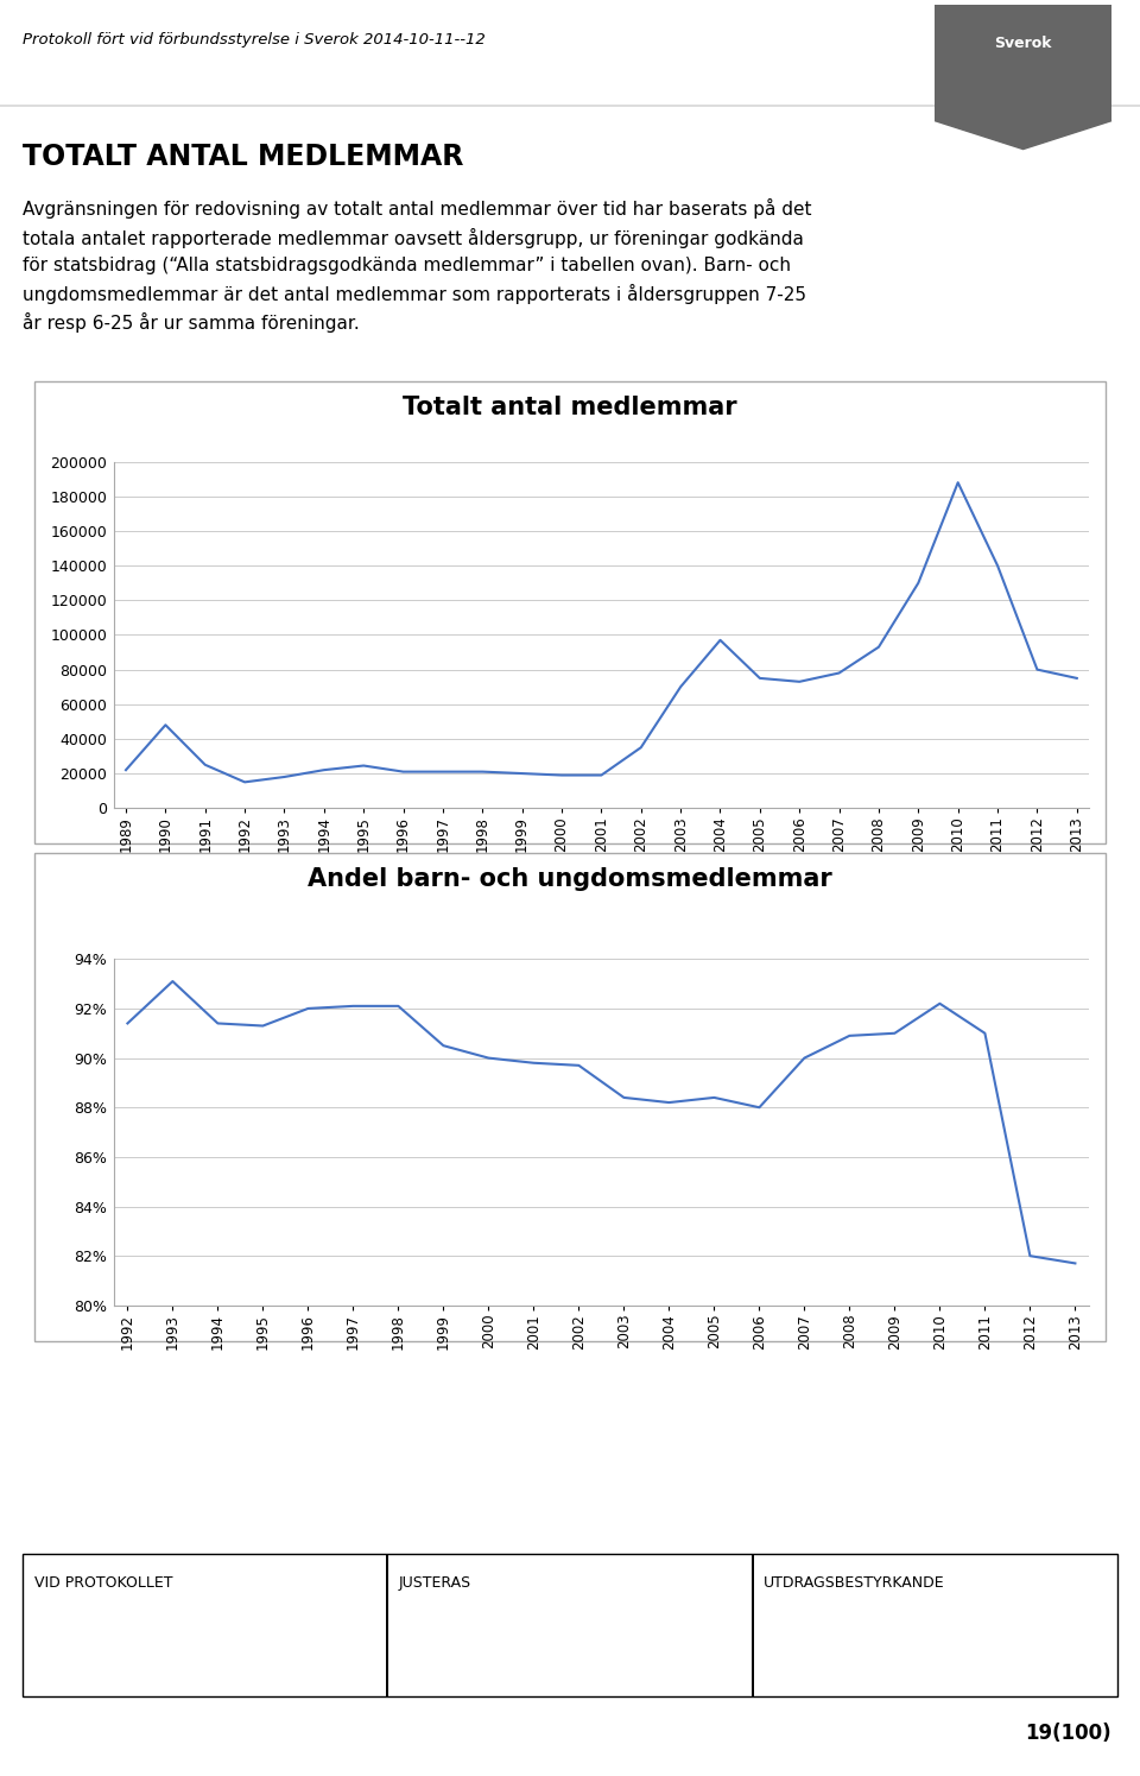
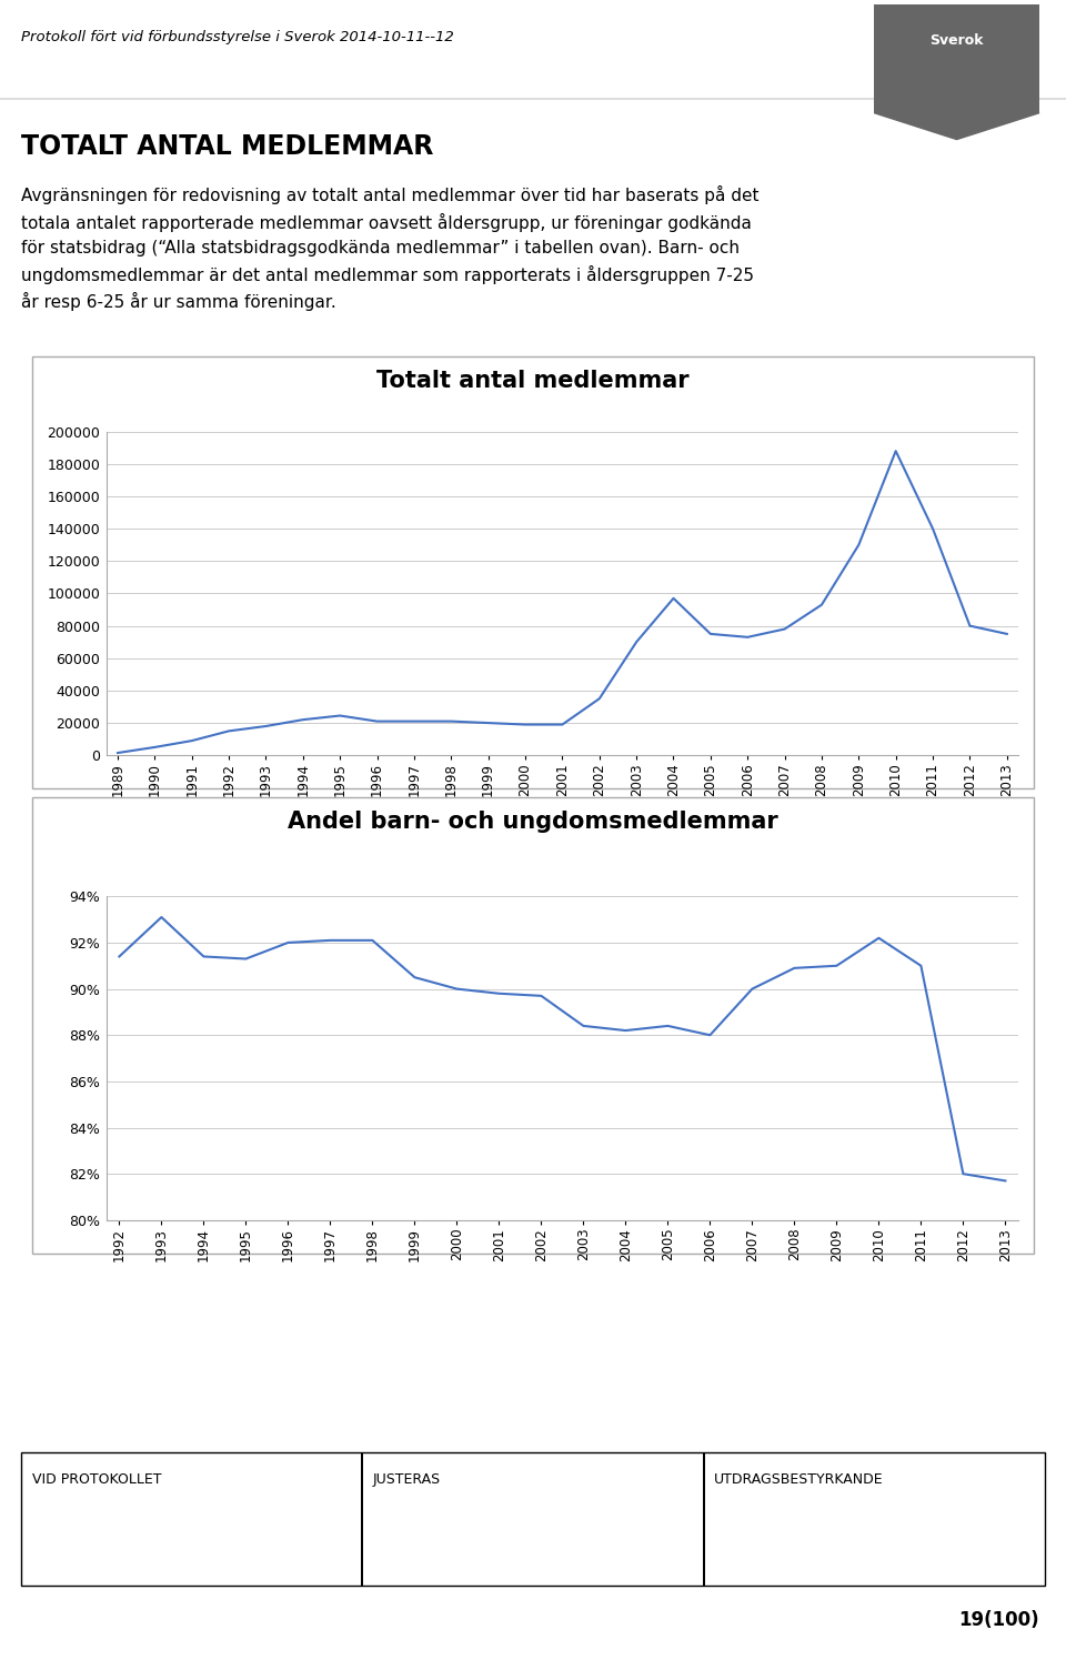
1989: 22000 -> 2000
1990: 48000 -> 5000
1991: 25000 -> 9000
